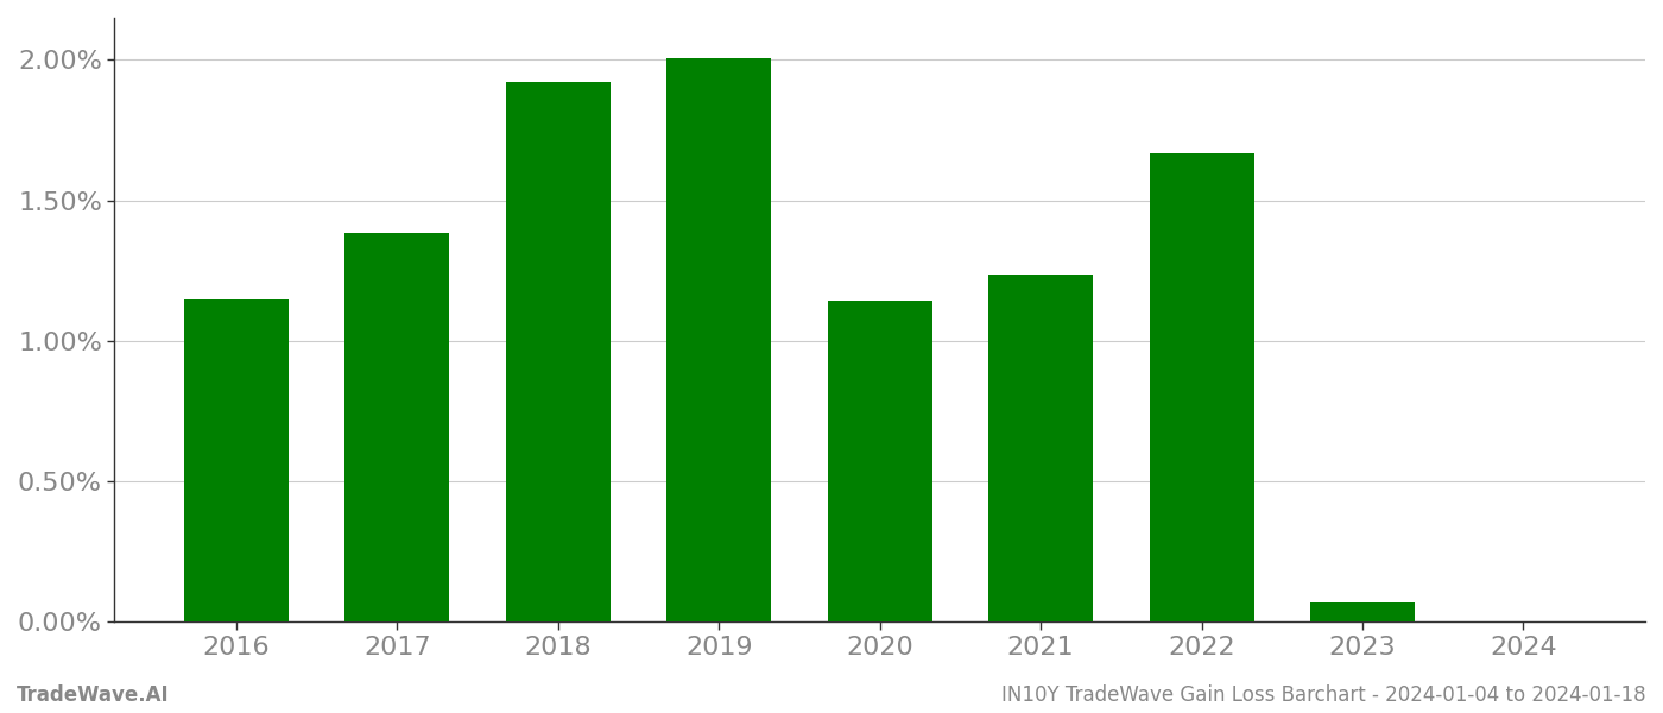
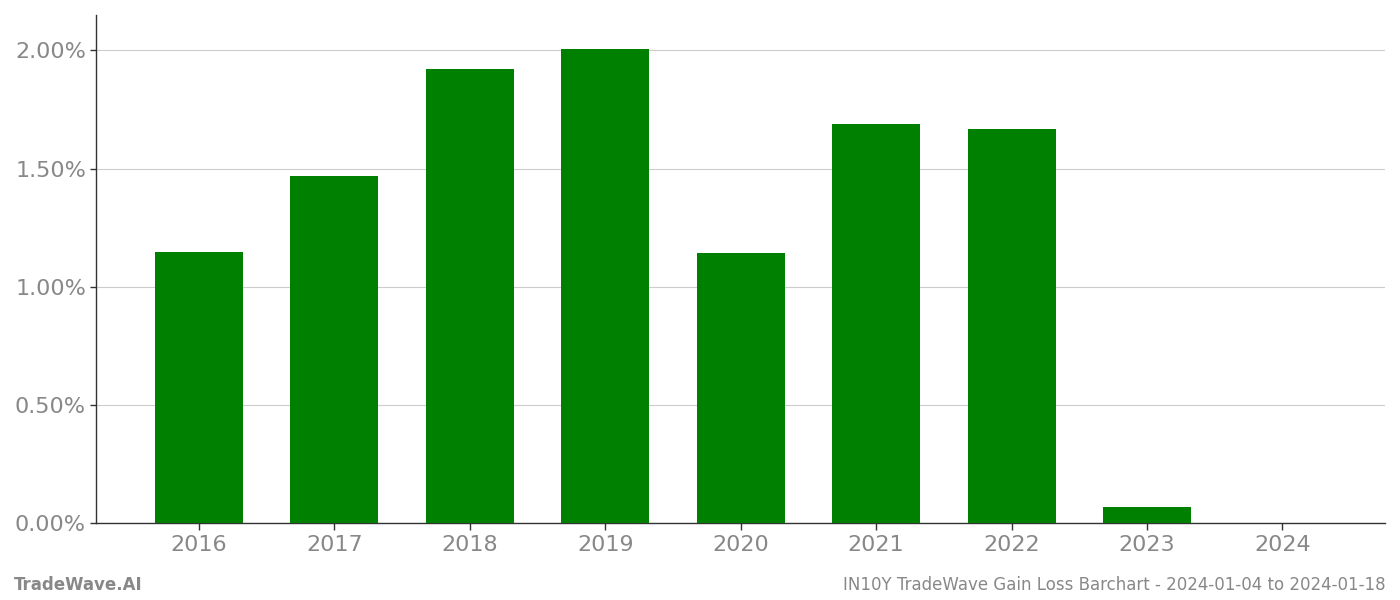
2017: 1.385% -> 1.468%
2021: 1.235% -> 1.690%
